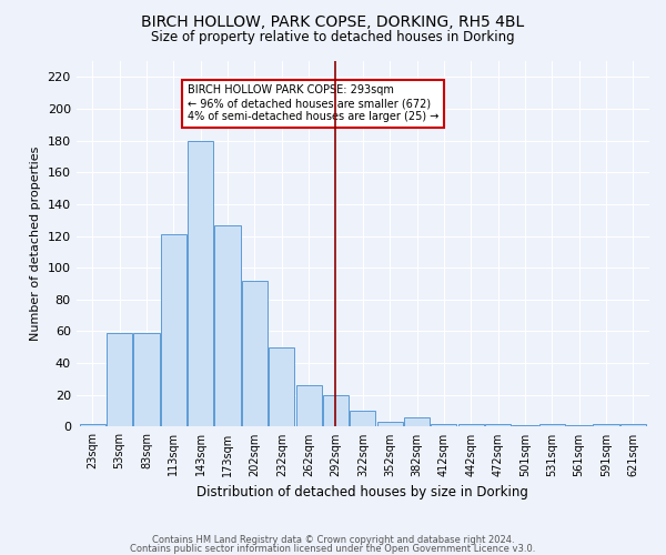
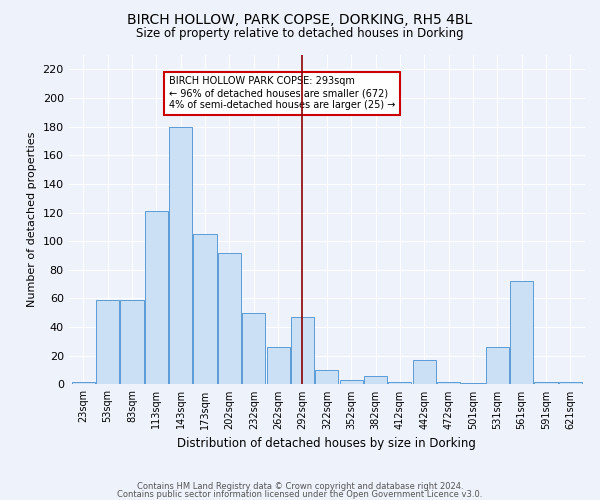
173sqm: 127 -> 105
292sqm: 20 -> 47
442sqm: 2 -> 17
531sqm: 2 -> 26
561sqm: 1 -> 72
